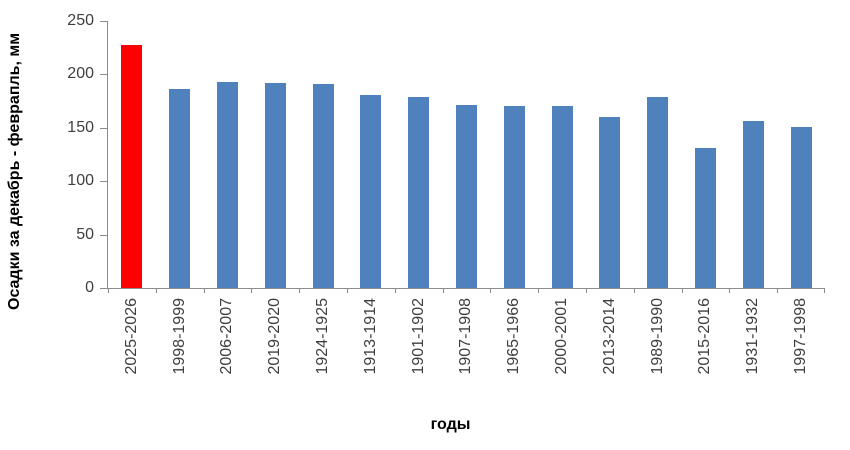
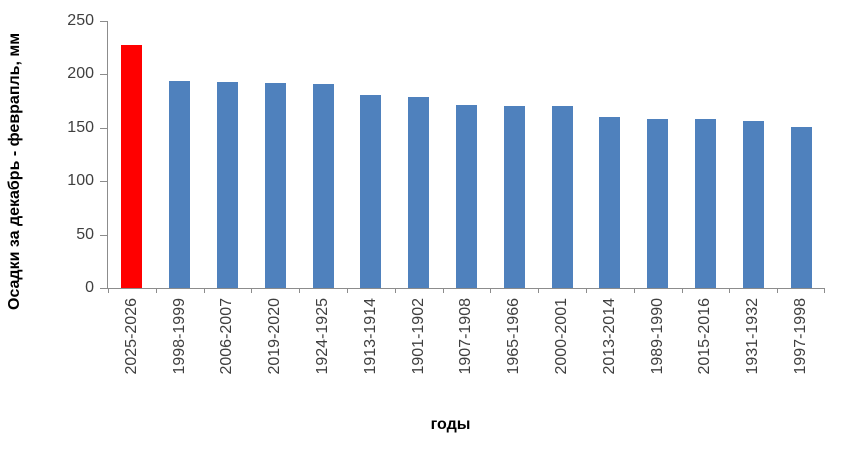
1998-1999: 186 -> 194
1989-1990: 179 -> 158
2015-2016: 131 -> 158
